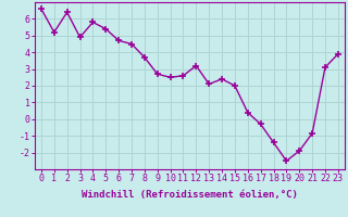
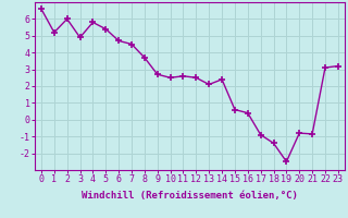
2: 6.4 -> 6.0
12: 3.2 -> 2.5
15: 2.0 -> 0.6
17: -0.3 -> -0.9
20: -1.9 -> -0.8
23: 3.9 -> 3.2
